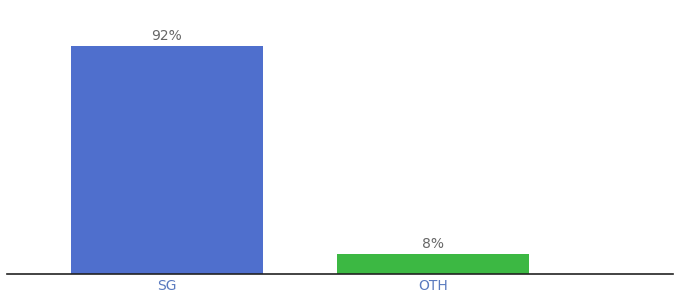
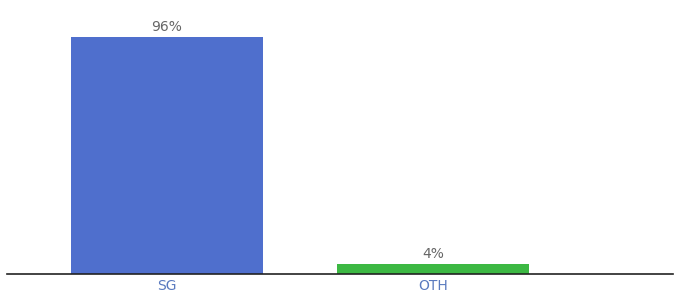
SG: 92% -> 96%
OTH: 8% -> 4%
